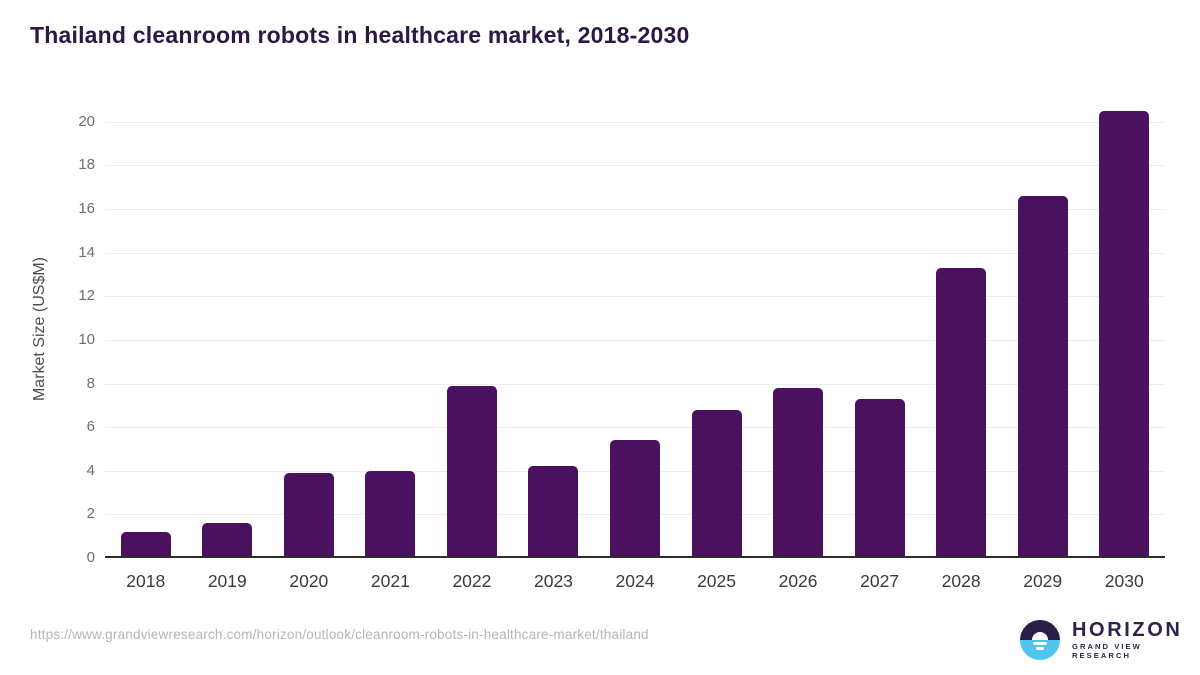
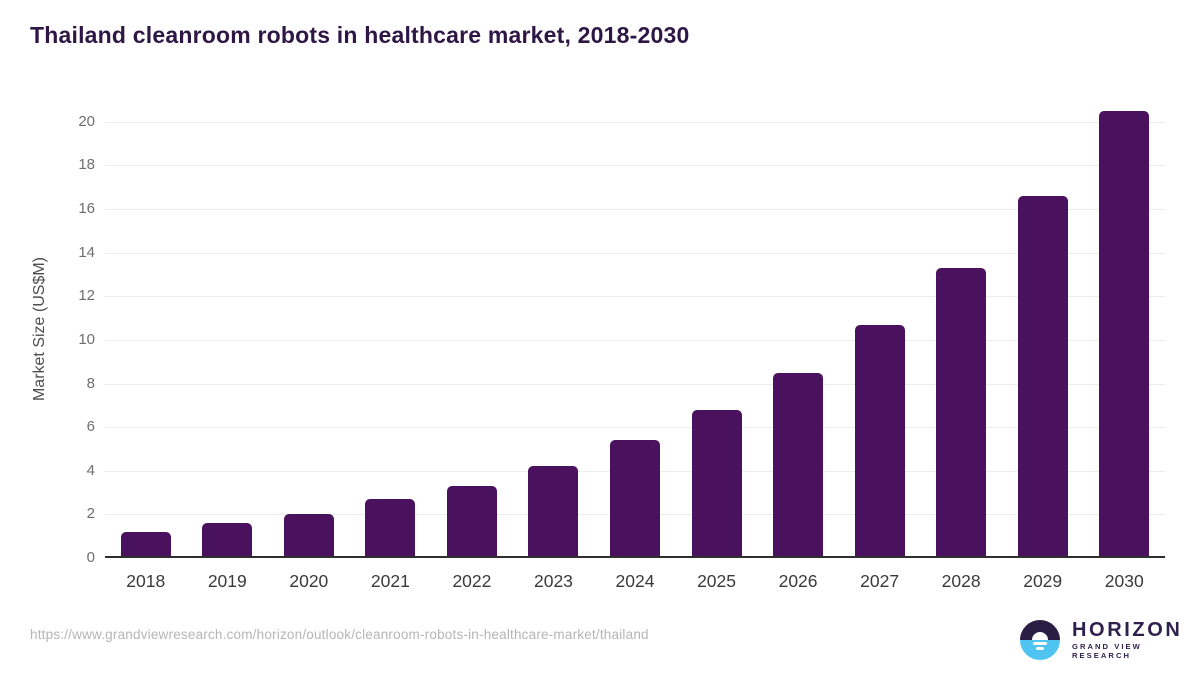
2020: 3.9 -> 2.0
2021: 4.0 -> 2.7
2022: 7.9 -> 3.3
2026: 7.8 -> 8.5
2027: 7.3 -> 10.7
